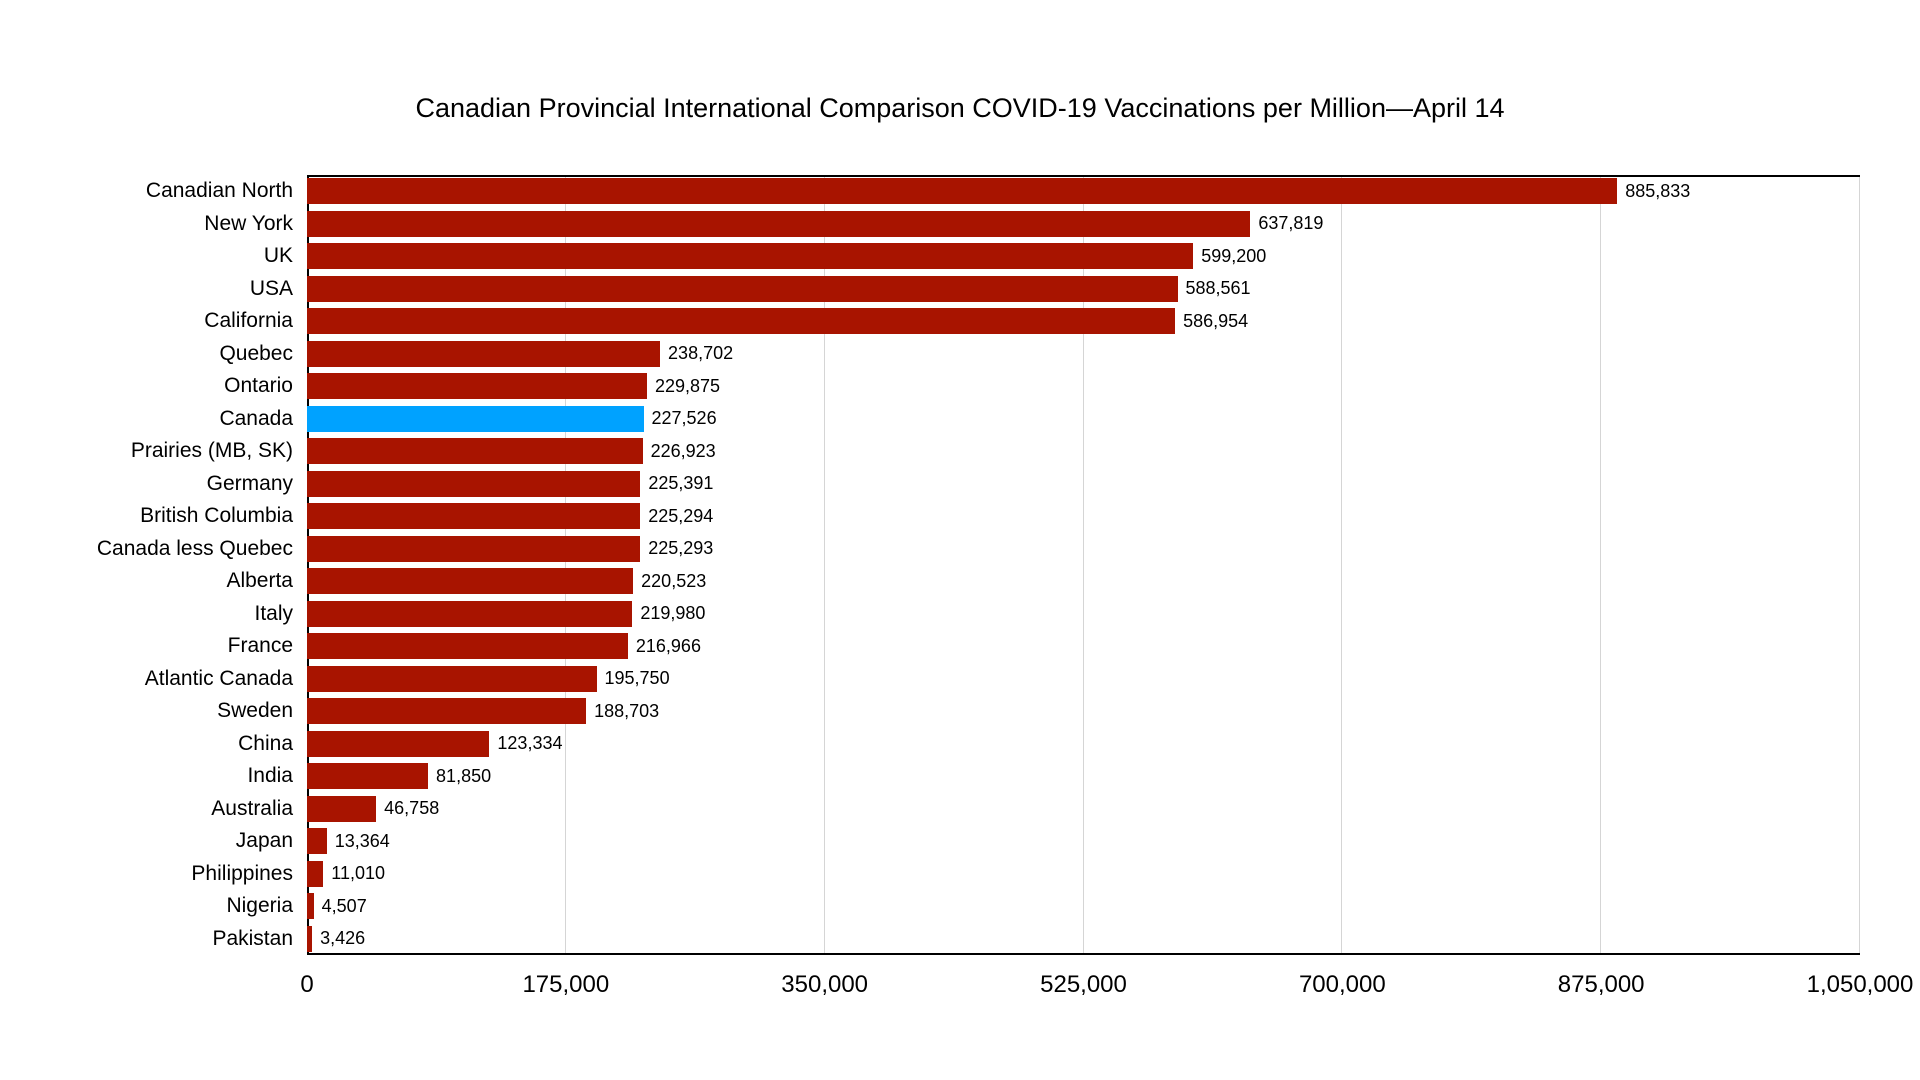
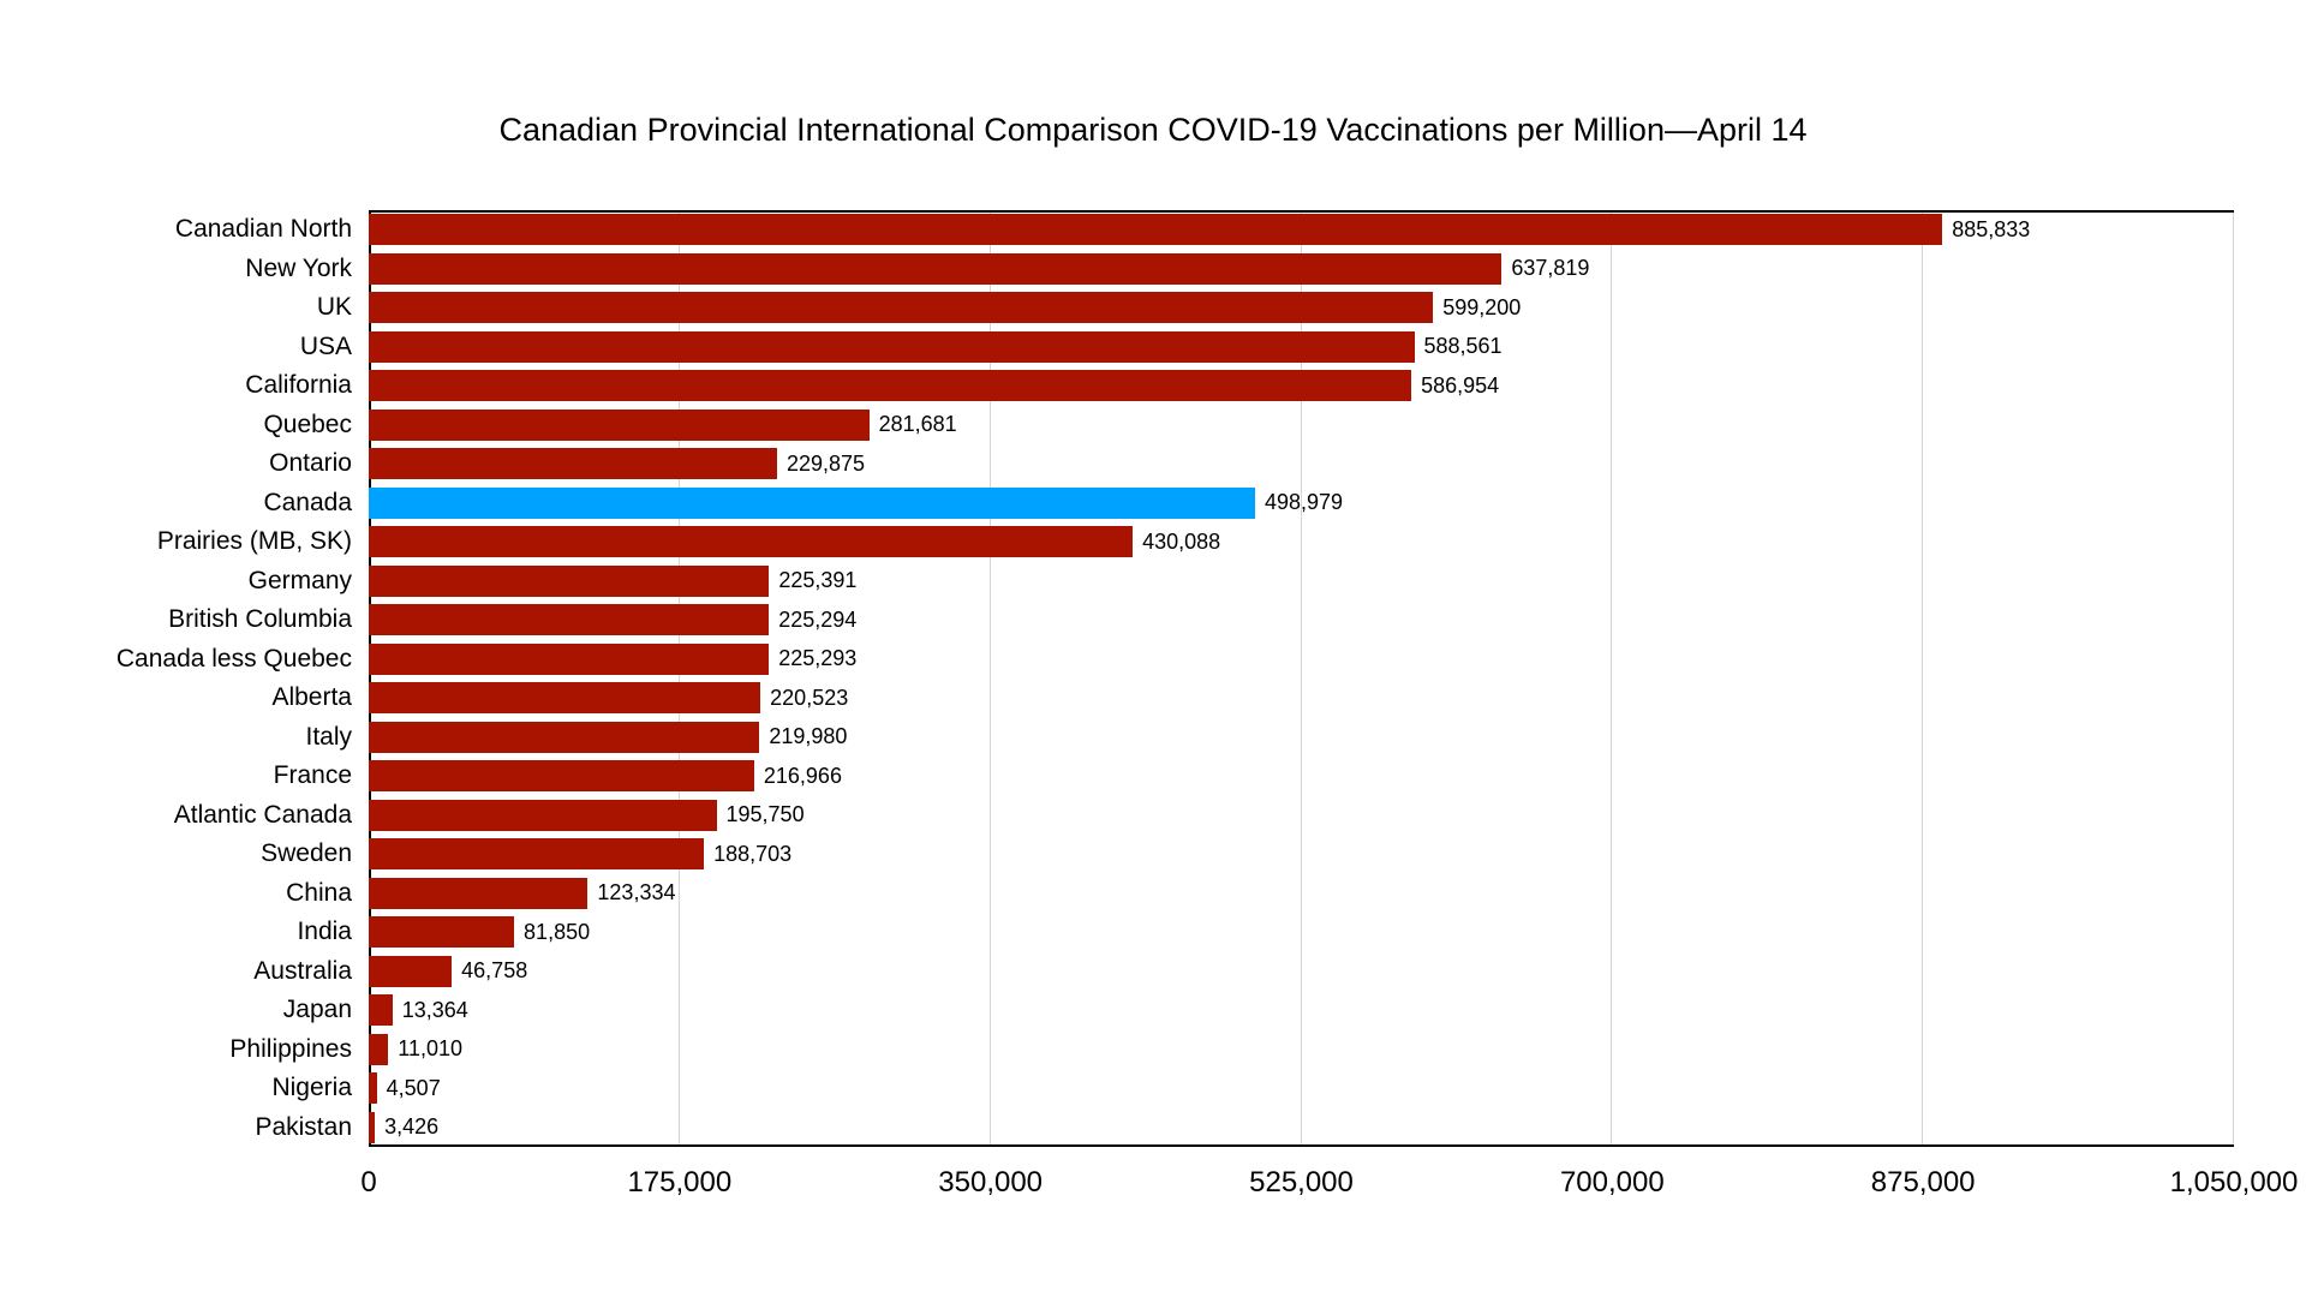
Quebec: 238,702 -> 281,681
Canada: 227,526 -> 498,979
Prairies (MB, SK): 226,923 -> 430,088
